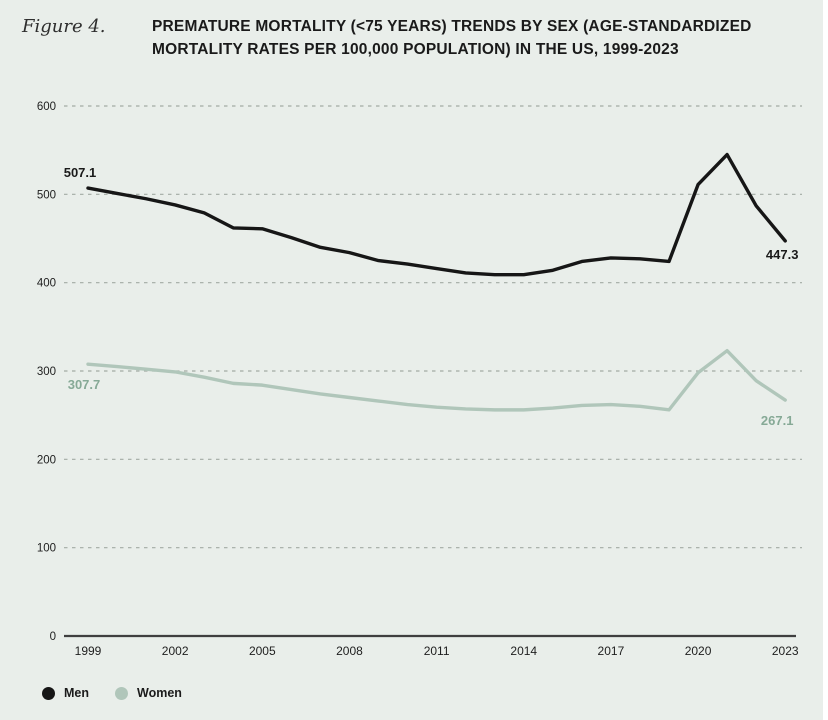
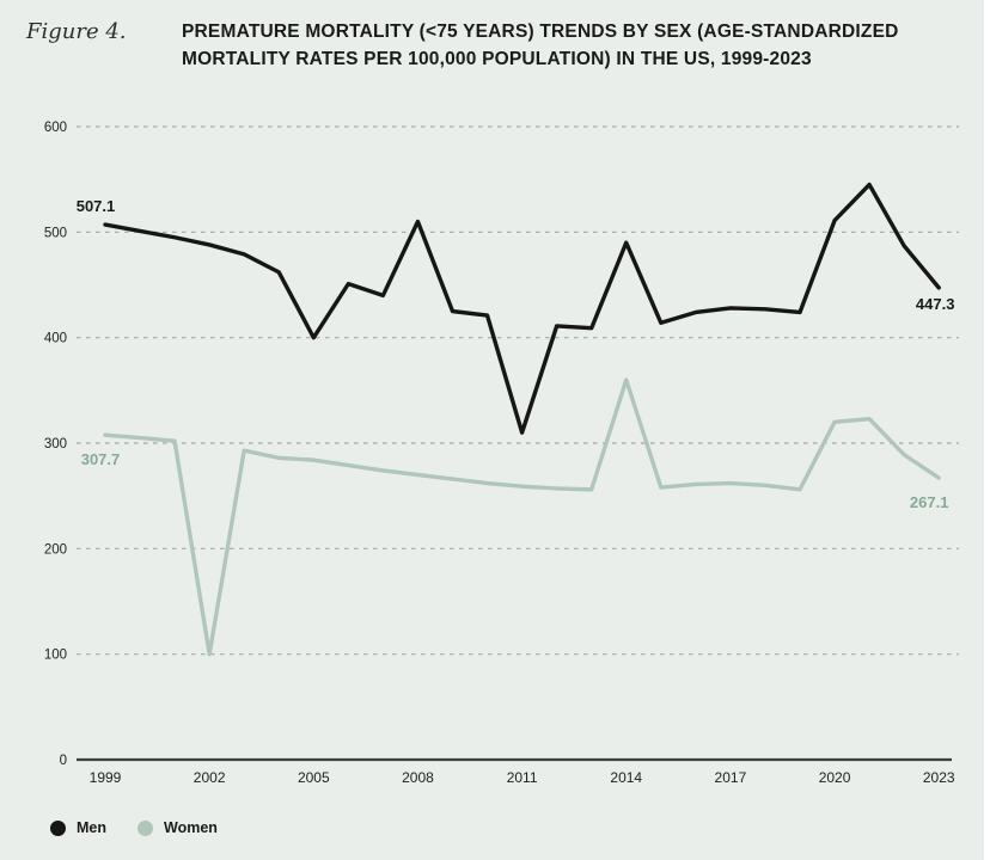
Women/2002: 300 -> 100
Men/2005: 460 -> 400
Men/2008: 430 -> 510
Men/2011: 420 -> 310
Men/2014: 410 -> 490
Women/2014: 260 -> 360
Women/2020: 300 -> 320
